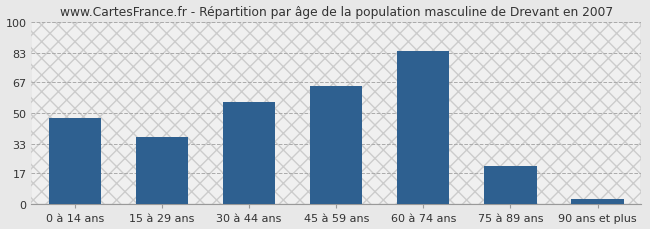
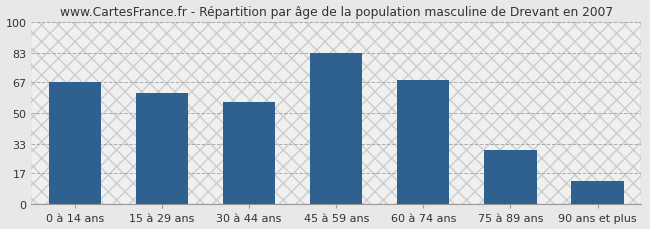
0 à 14 ans: 47 -> 67
15 à 29 ans: 37 -> 61
45 à 59 ans: 65 -> 83
60 à 74 ans: 84 -> 68
75 à 89 ans: 21 -> 30
90 ans et plus: 3 -> 13
